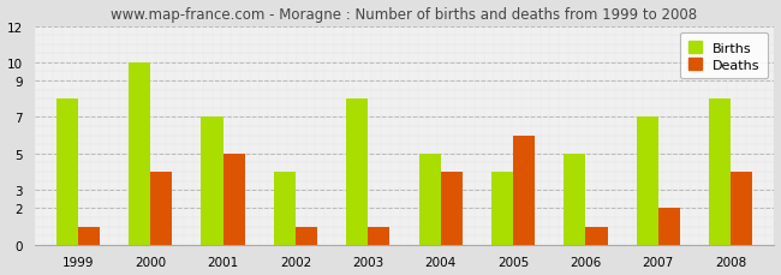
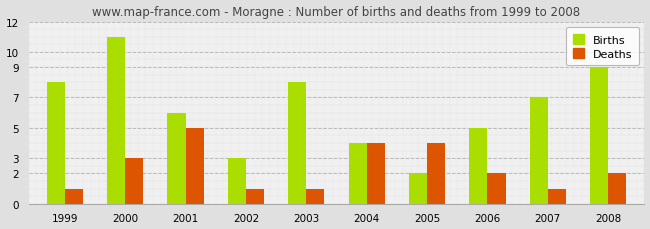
Births/2000: 10 -> 11
Deaths/2000: 4 -> 3
Births/2001: 7 -> 6
Births/2002: 4 -> 3
Births/2004: 5 -> 4
Births/2005: 4 -> 2
Deaths/2005: 6 -> 4
Deaths/2006: 1 -> 2
Deaths/2007: 2 -> 1
Births/2008: 8 -> 9
Deaths/2008: 4 -> 2
